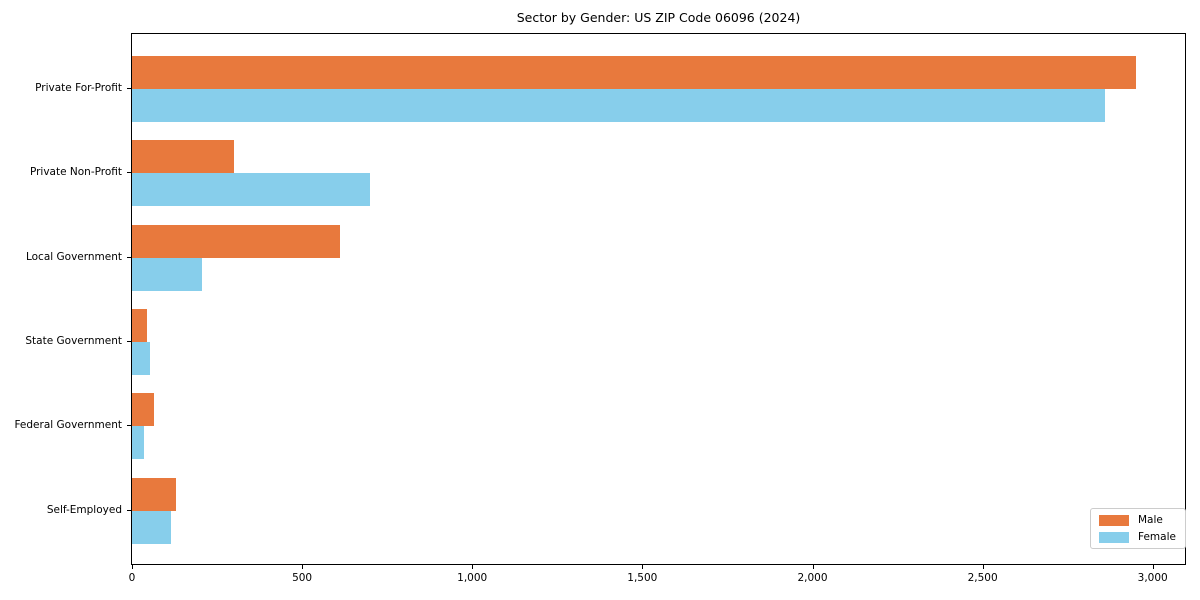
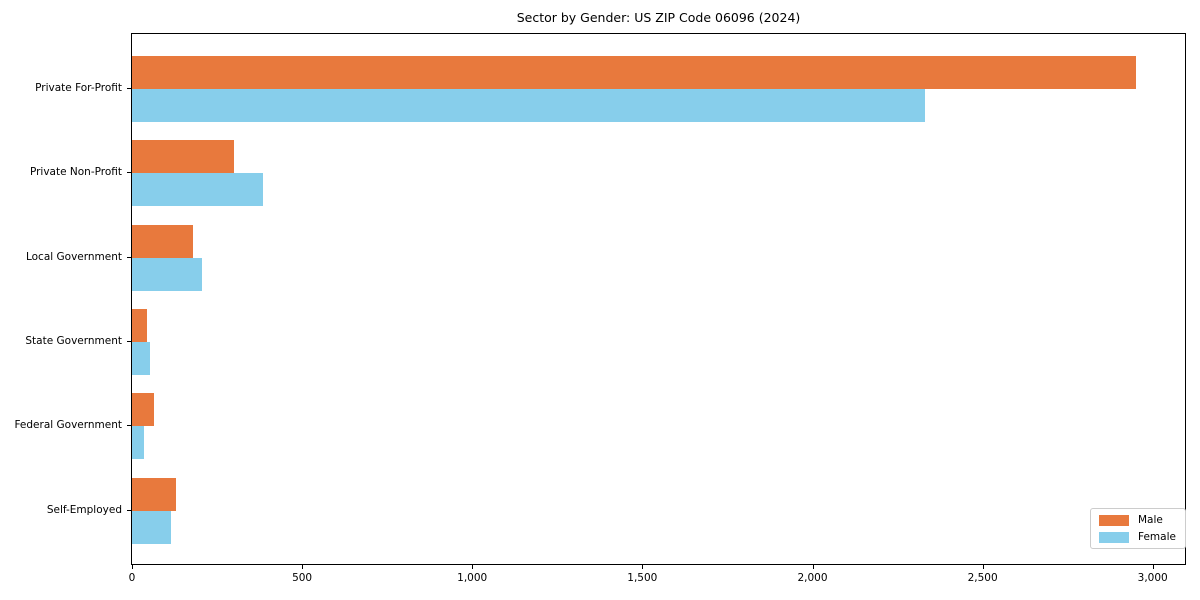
Female/Private For-Profit: 2860 -> 2330
Female/Private Non-Profit: 700 -> 380
Male/Local Government: 610 -> 180
